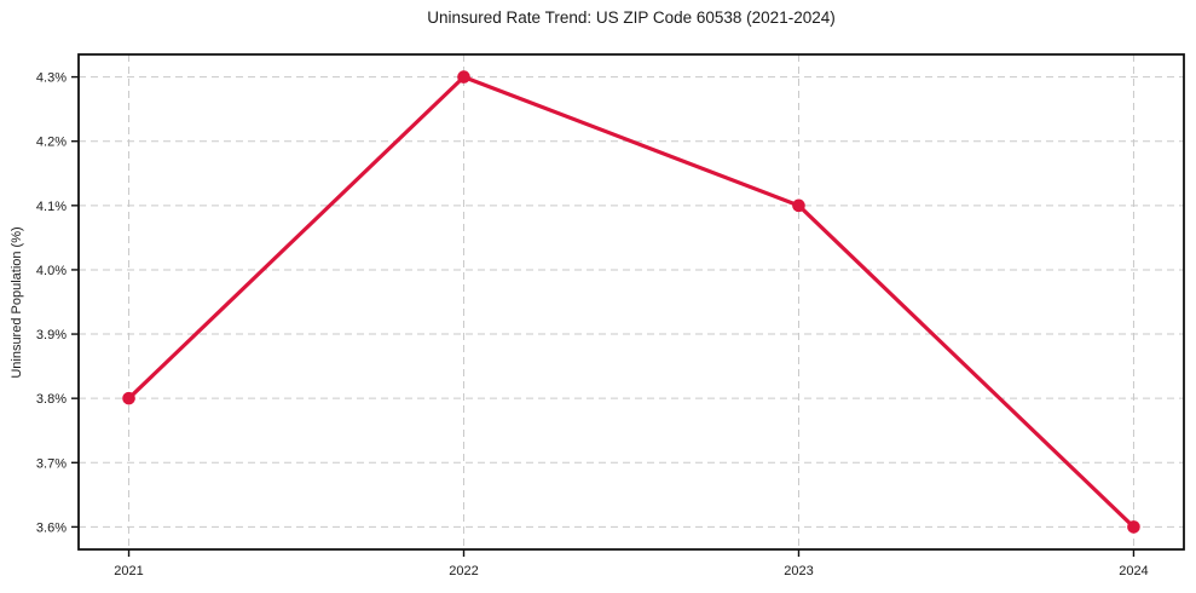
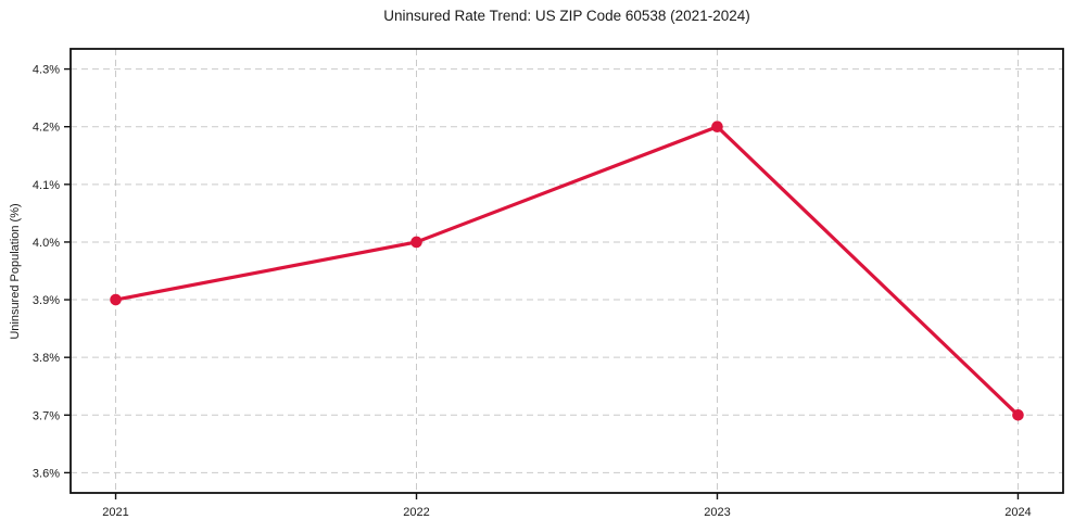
2021: 3.8% -> 3.9%
2022: 4.3% -> 4.0%
2023: 4.1% -> 4.2%
2024: 3.6% -> 3.7%
